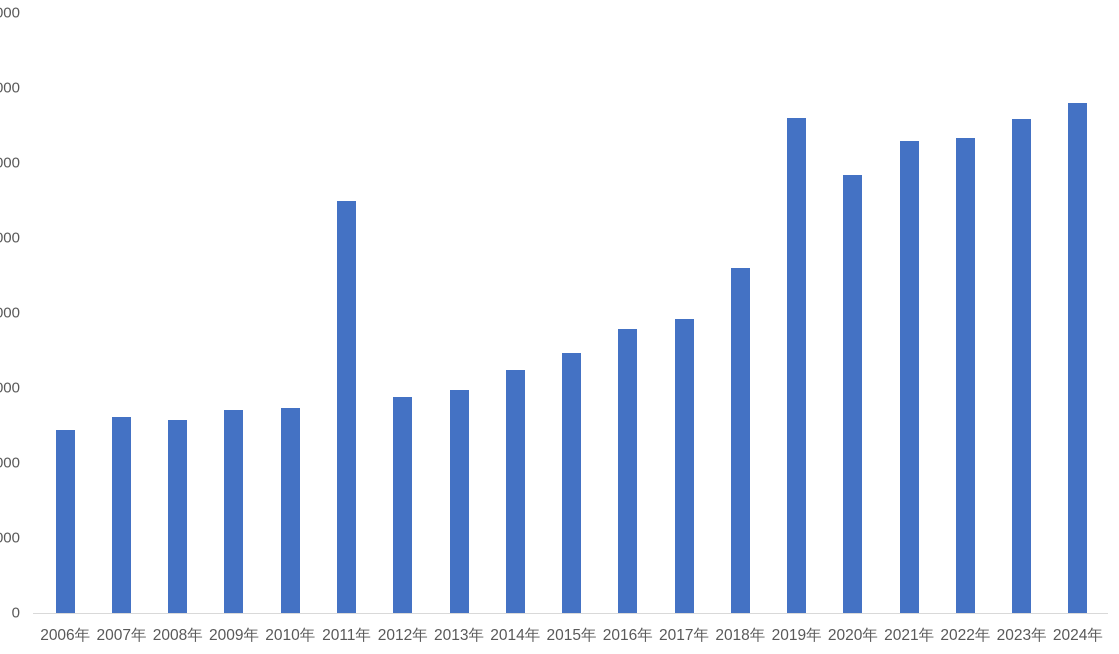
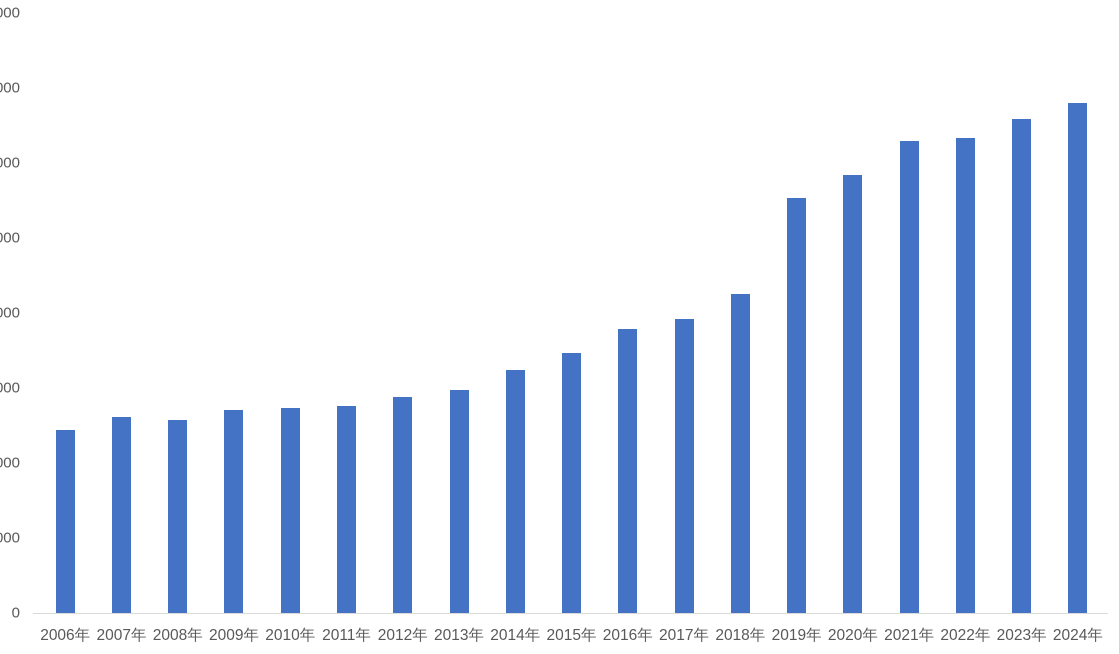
2011年: 11000 -> 5500
2018年: 9200 -> 8500
2019年: 13200 -> 11100
